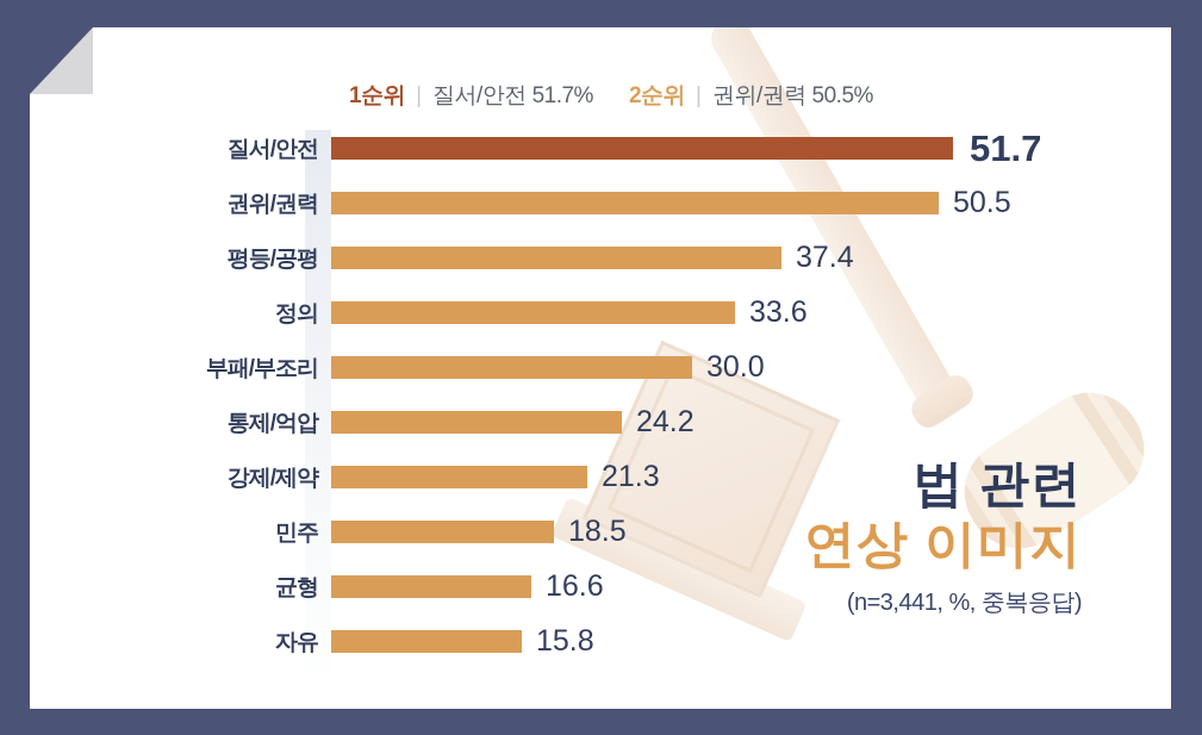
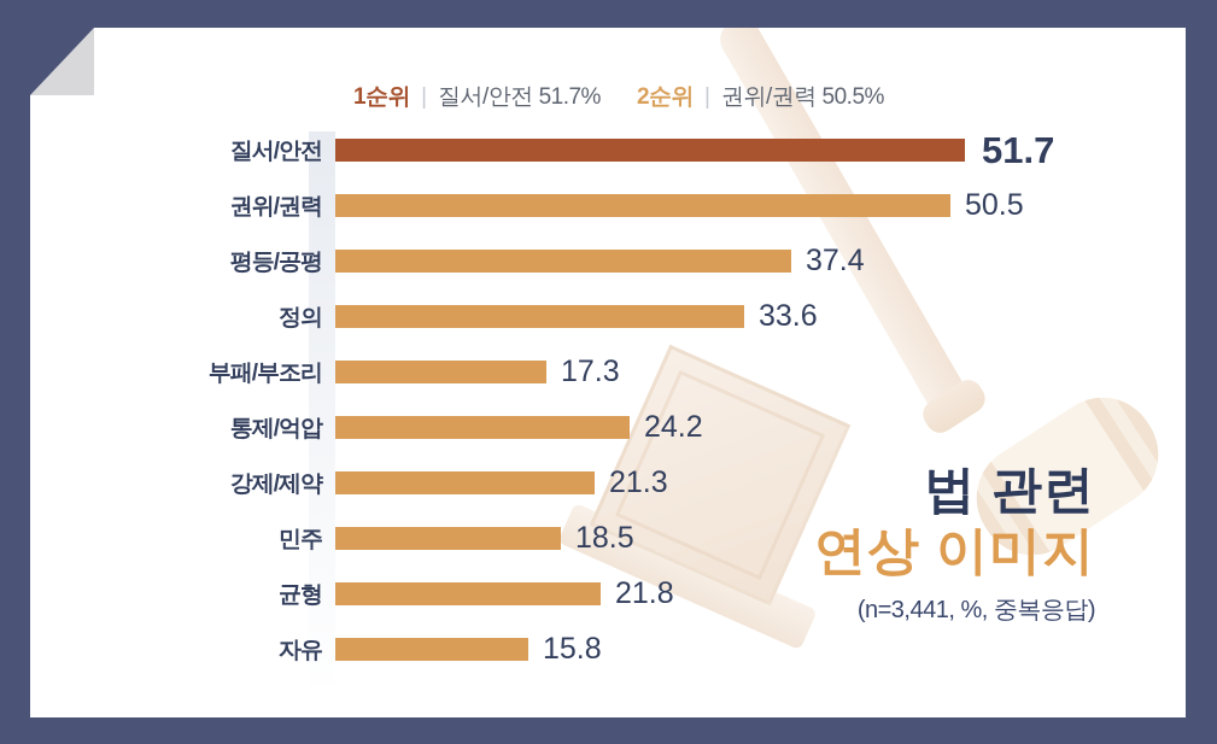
부패/부조리: 30.0 -> 17.3
균형: 16.6 -> 21.8
